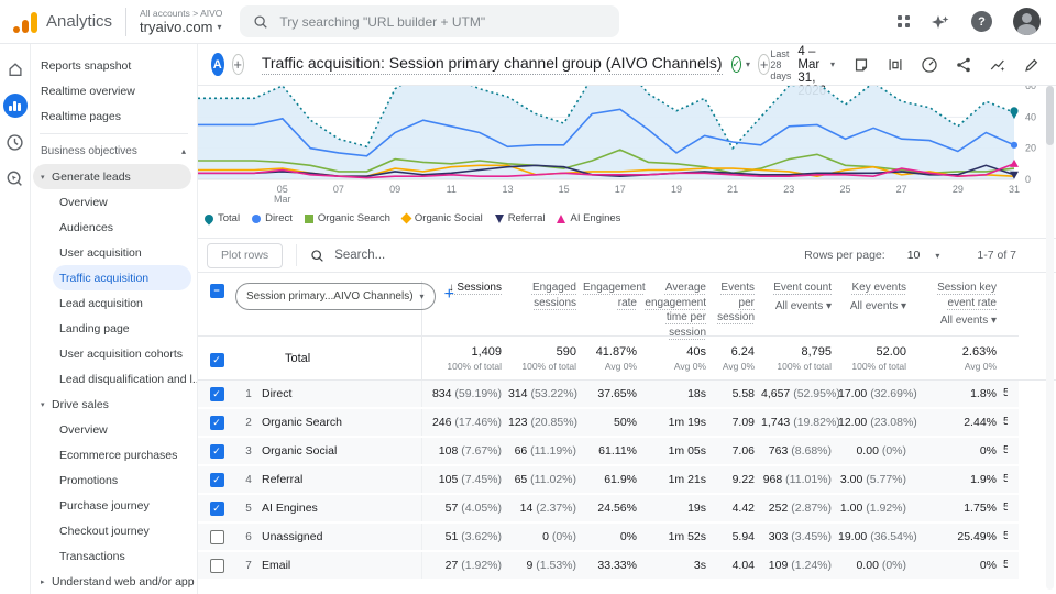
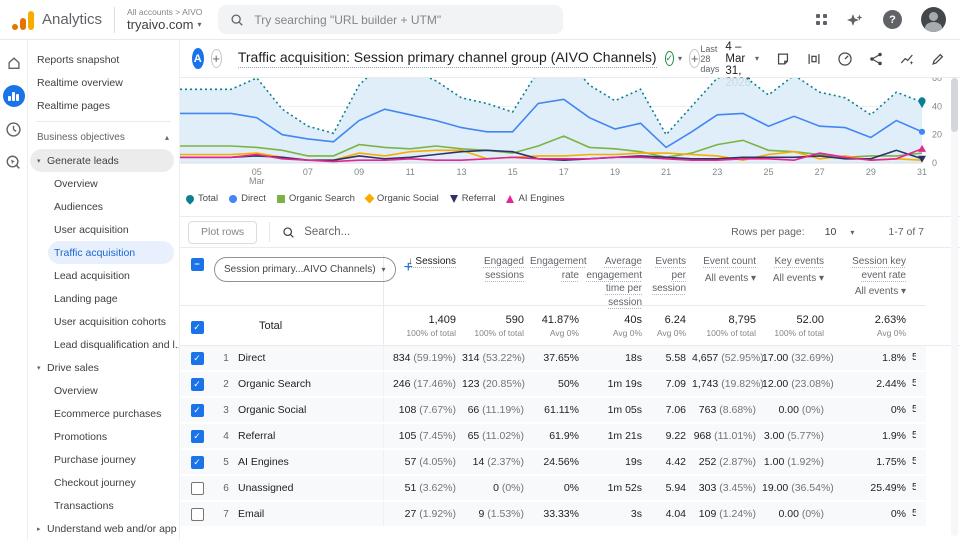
Direct/5: 39 -> 32
Total/9: 58 -> 55
Total/10: 69 -> 72
Total/13: 53 -> 46
Direct/13: 21 -> 25
Direct/19: 17 -> 24
Direct/21: 24 -> 11
